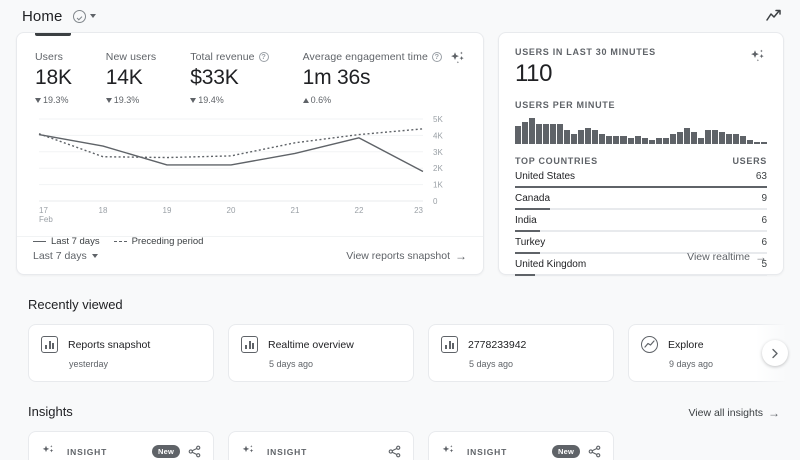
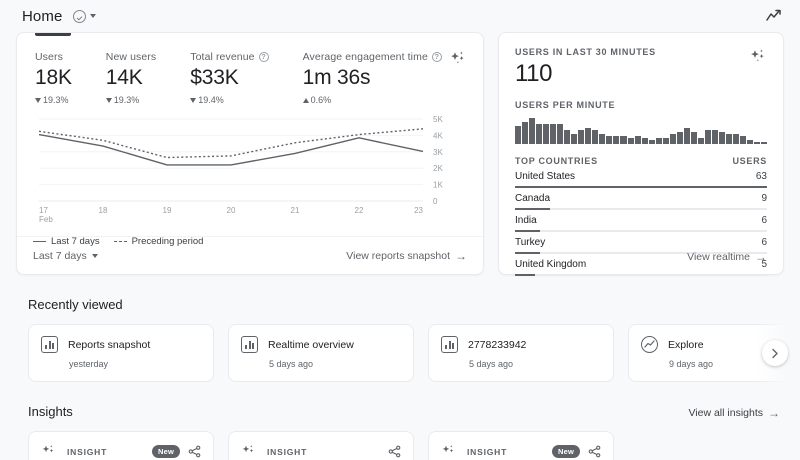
Preceding period/17: 4.1K -> 4.2K
Preceding period/18: 2.7K -> 3.7K
Last 7 days/23: 1.8K -> 3.0K
